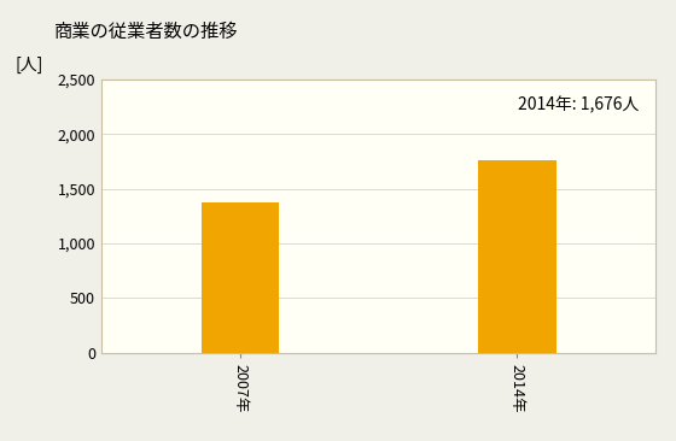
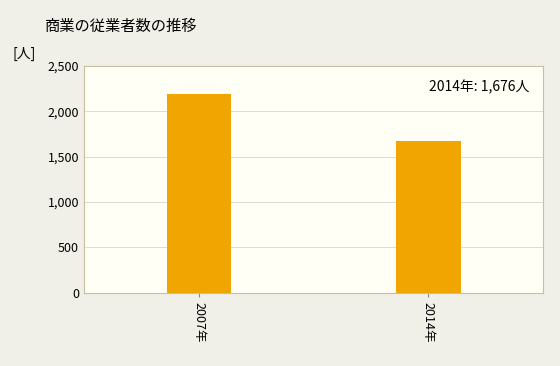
2007年: 1,380 -> 2,190
2014年: 1,760 -> 1,680
